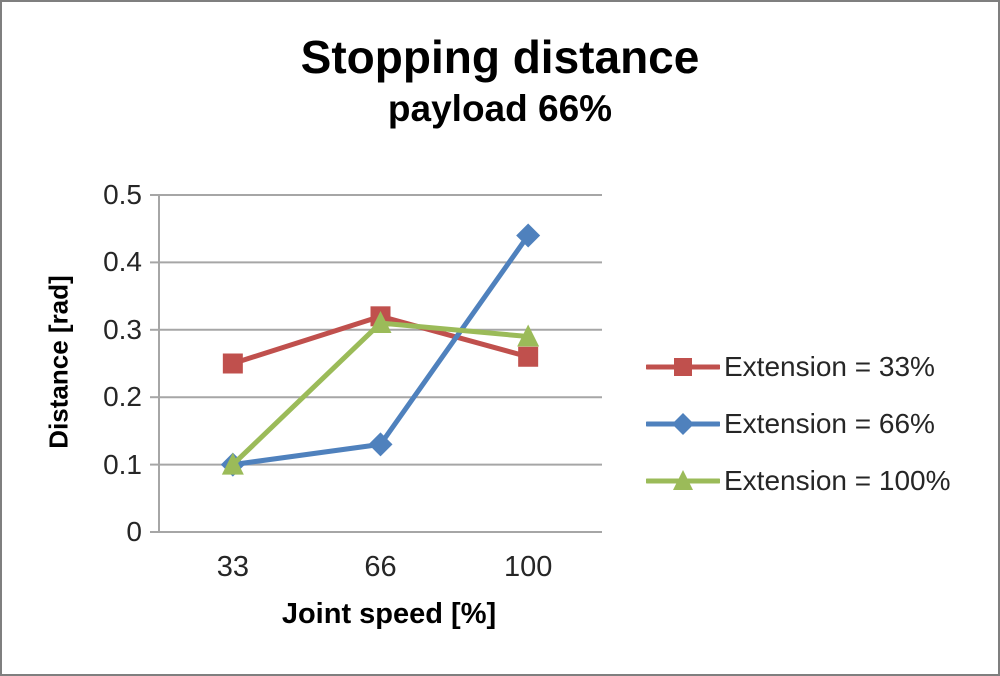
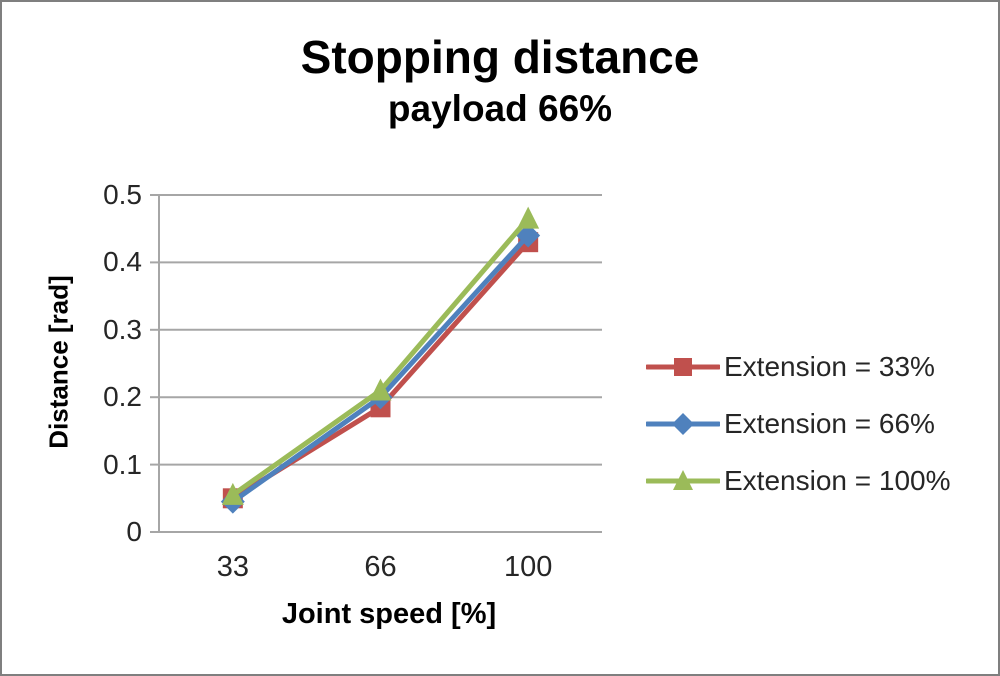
Extension = 33%/33: 0.25 -> 0.05
Extension = 66%/33: 0.10 -> 0.04
Extension = 100%/33: 0.10 -> 0.06
Extension = 33%/66: 0.32 -> 0.18
Extension = 66%/66: 0.13 -> 0.20
Extension = 100%/66: 0.31 -> 0.21
Extension = 33%/100: 0.26 -> 0.43
Extension = 100%/100: 0.29 -> 0.47
